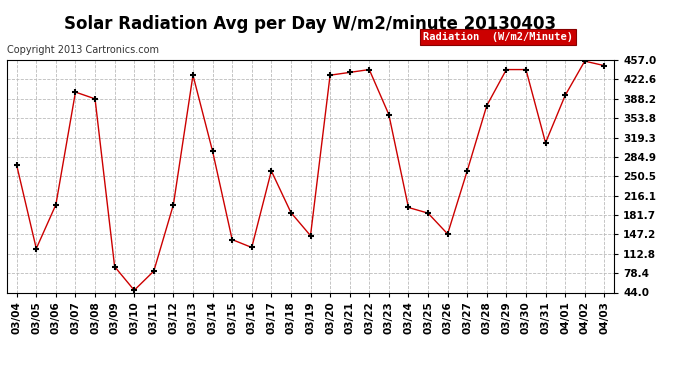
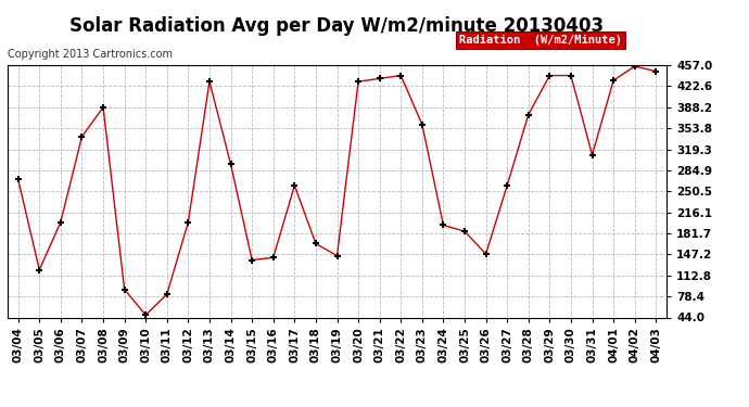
03/07: 400 -> 340
03/16: 124 -> 142
03/18: 186 -> 165
04/01: 394 -> 432
